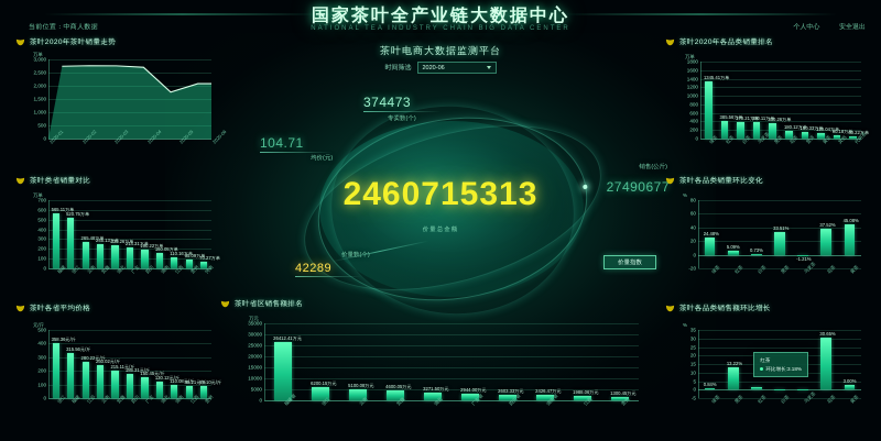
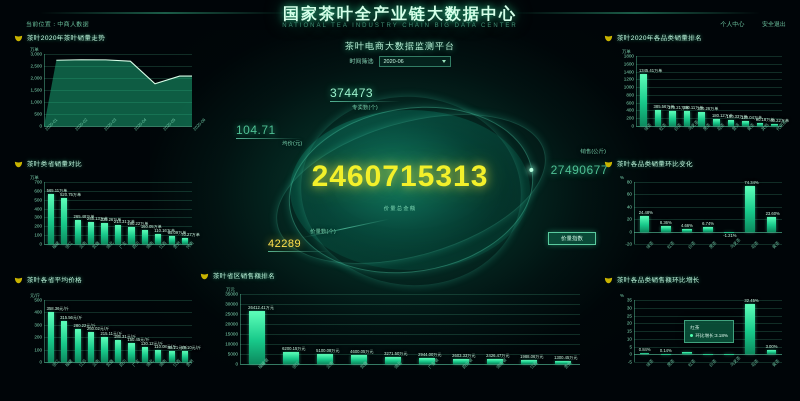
茶叶各品类销量环比变化/红茶: 5.09% -> 8.36%
茶叶各品类销量环比变化/白茶: 0.73% -> 4.66%
茶叶各品类销量环比变化/黑茶: 33.51% -> 6.74%
茶叶各品类销量环比变化/花茶: 37.52% -> 74.34%
茶叶各品类销量环比变化/黄茶: 45.08% -> 23.60%
茶叶各品类销售额环比增长/黑茶: 13.22% -> 0.14%
茶叶各品类销售额环比增长/花茶: 30.65% -> 32.45%
